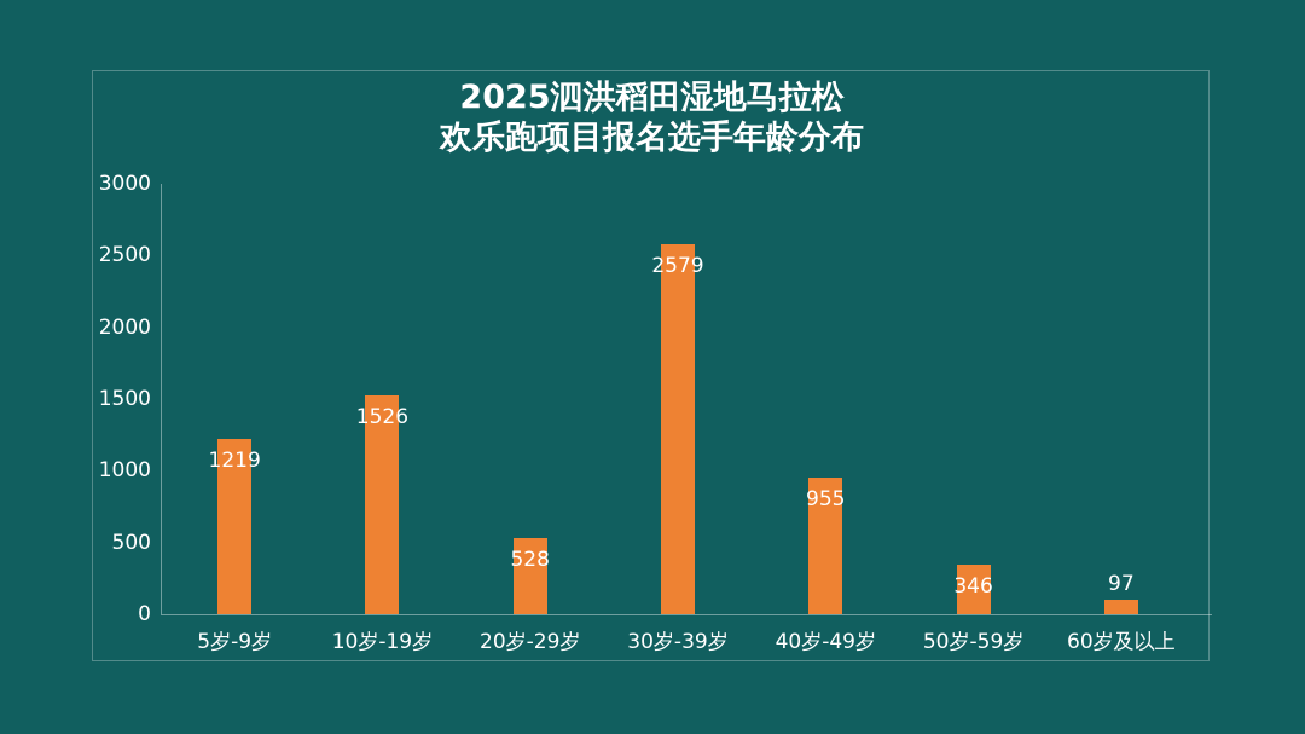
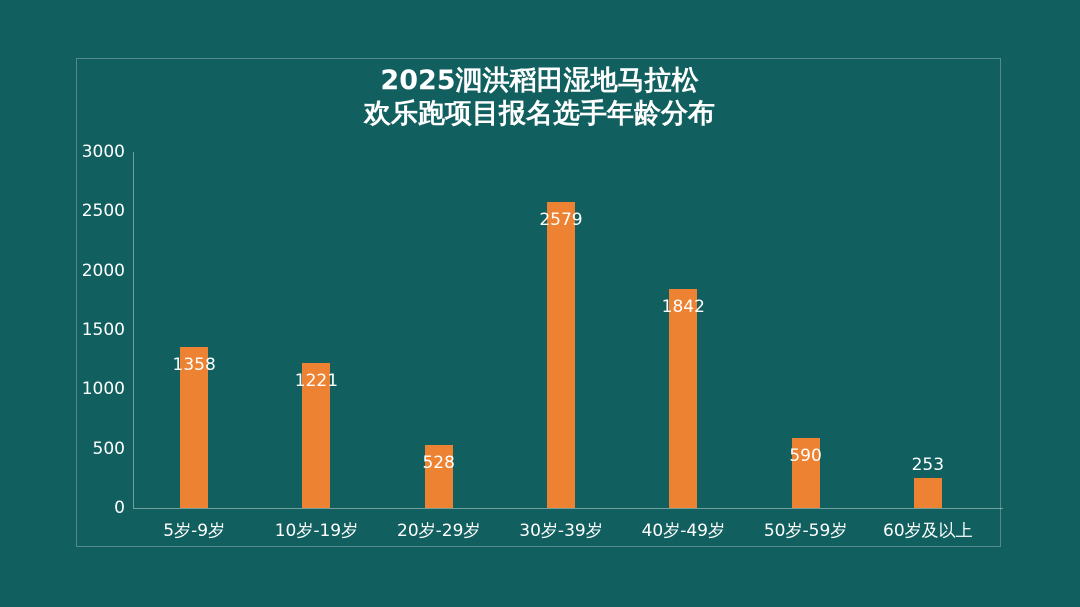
5岁-9岁: 1219 -> 1358
10岁-19岁: 1526 -> 1221
40岁-49岁: 955 -> 1842
50岁-59岁: 346 -> 590
60岁及以上: 97 -> 253
